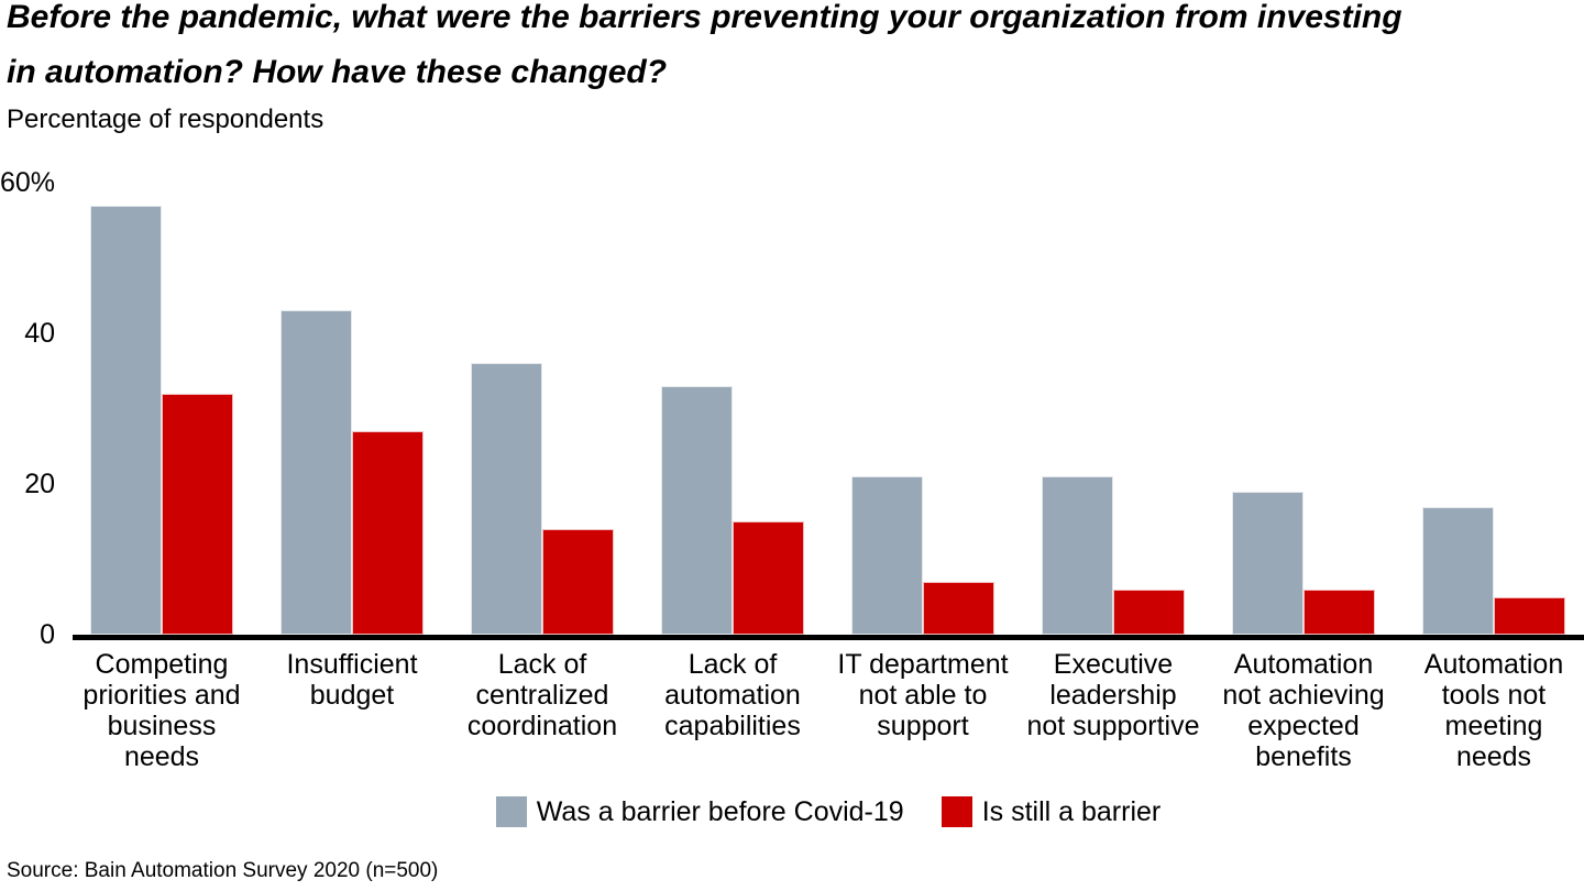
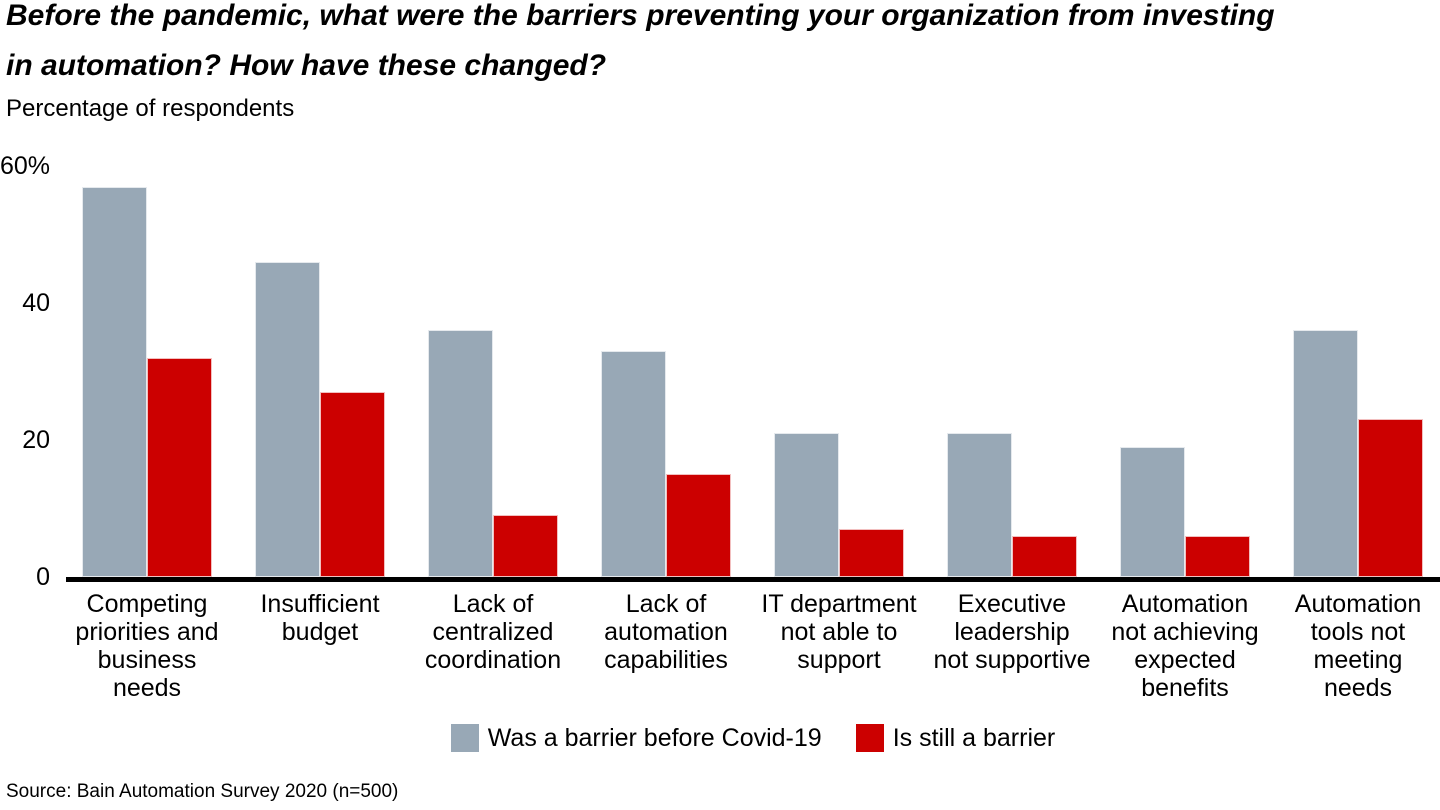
Was a barrier before Covid-19/Insufficient budget: 43% -> 46%
Is still a barrier/Lack of centralized coordination: 14% -> 9%
Was a barrier before Covid-19/Automation tools not meeting needs: 17% -> 36%
Is still a barrier/Automation tools not meeting needs: 5% -> 23%
